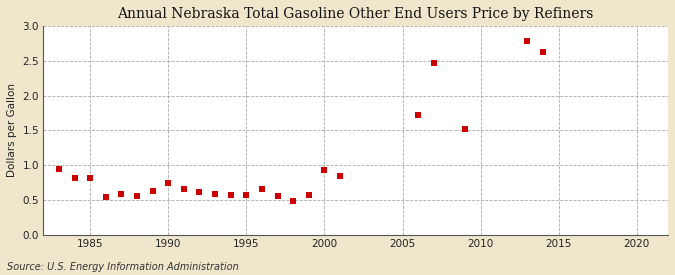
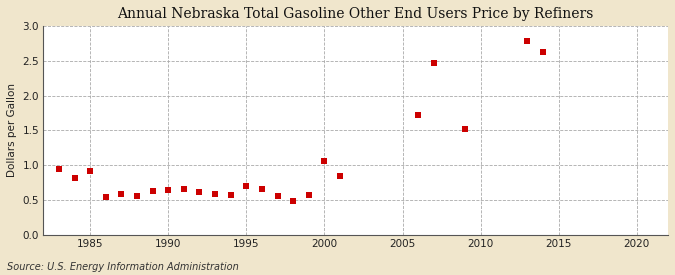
1985: 0.82 -> 0.92
1990: 0.74 -> 0.64
1995: 0.57 -> 0.70
2000: 0.93 -> 1.06
